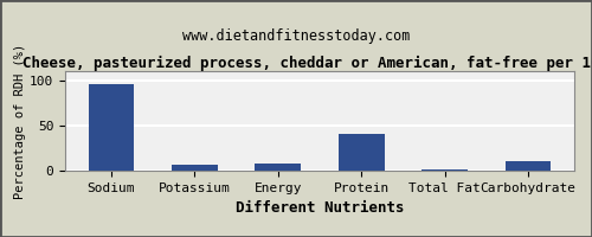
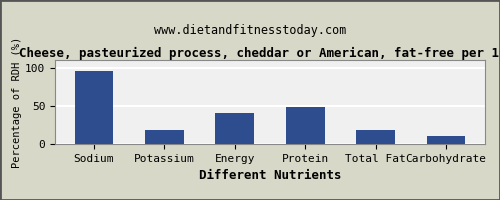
Potassium: 7 -> 18
Energy: 8 -> 40
Protein: 40 -> 48
Total Fat: 1 -> 18
